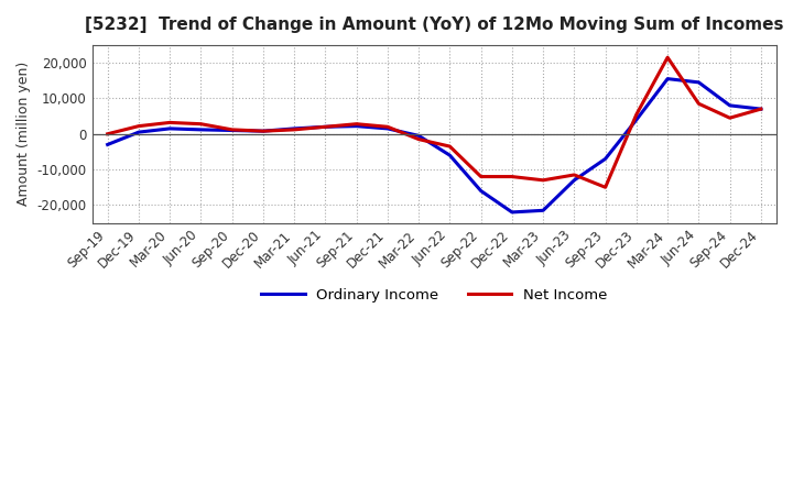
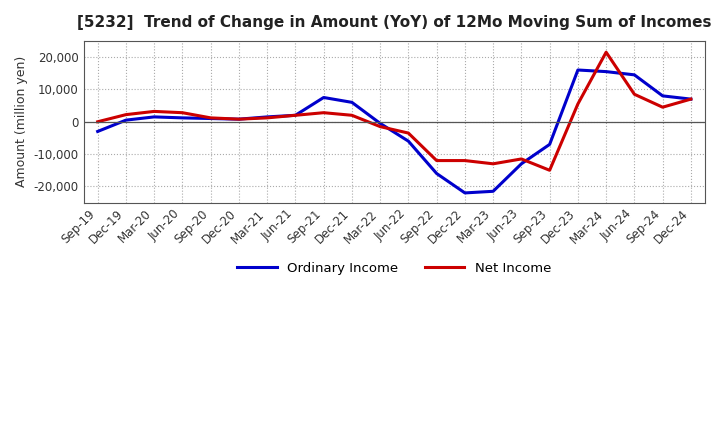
Ordinary Income/Sep-21: 2,200 -> 7,500
Ordinary Income/Dec-21: 1,500 -> 6,000
Ordinary Income/Dec-23: 4,000 -> 16,000
